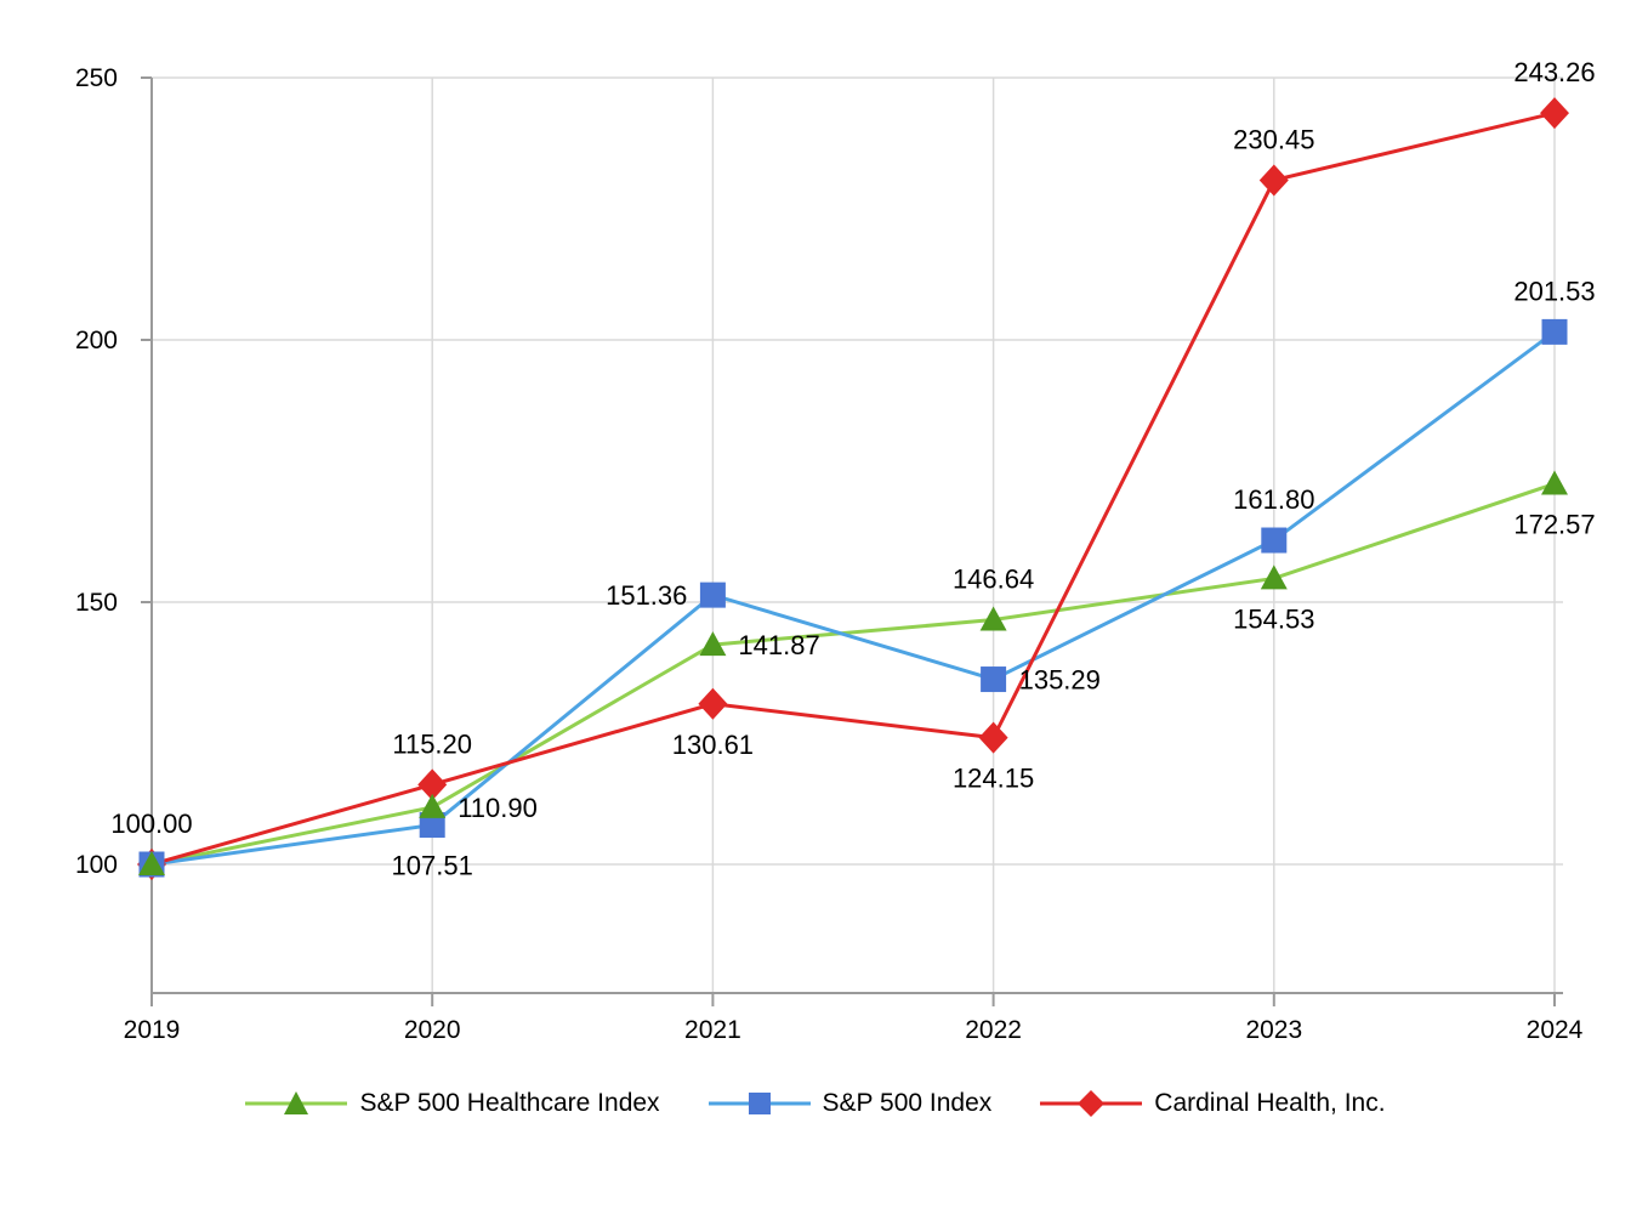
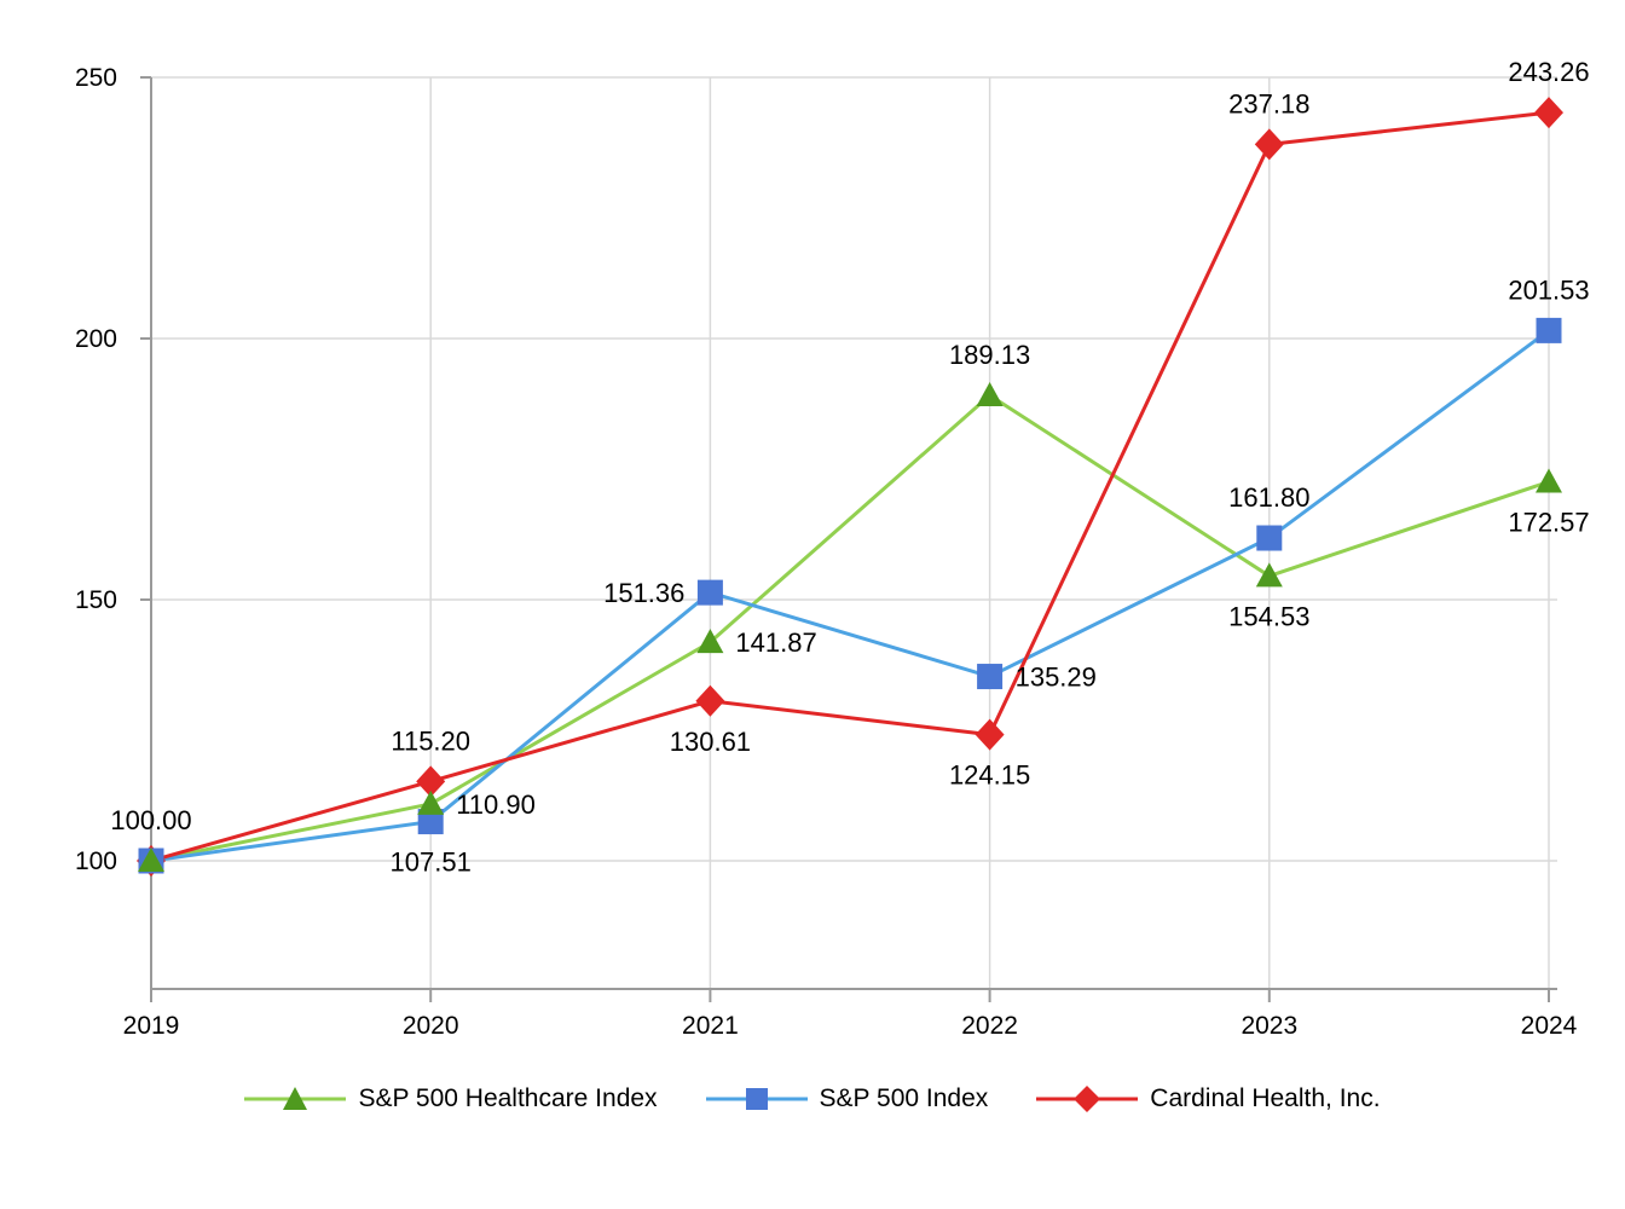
S&P 500 Healthcare Index/2022: 146.64 -> 189.13
Cardinal Health, Inc./2023: 230.45 -> 237.18
